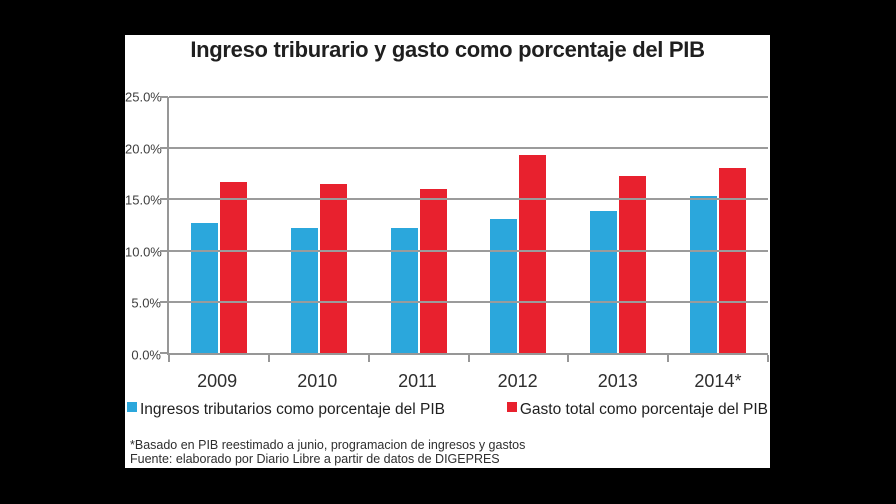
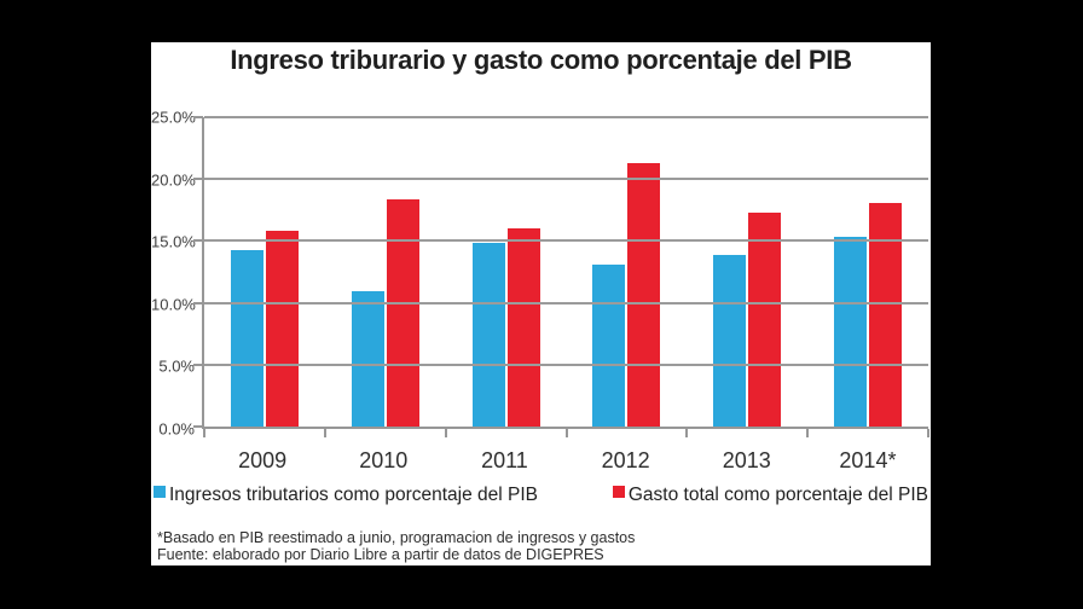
Ingresos tributarios como porcentaje del PIB/2009: 12.7% -> 14.3%
Gasto total como porcentaje del PIB/2009: 16.7% -> 15.8%
Ingresos tributarios como porcentaje del PIB/2010: 12.2% -> 10.9%
Gasto total como porcentaje del PIB/2010: 16.5% -> 18.4%
Ingresos tributarios como porcentaje del PIB/2011: 12.2% -> 14.8%
Gasto total como porcentaje del PIB/2012: 19.3% -> 21.3%
